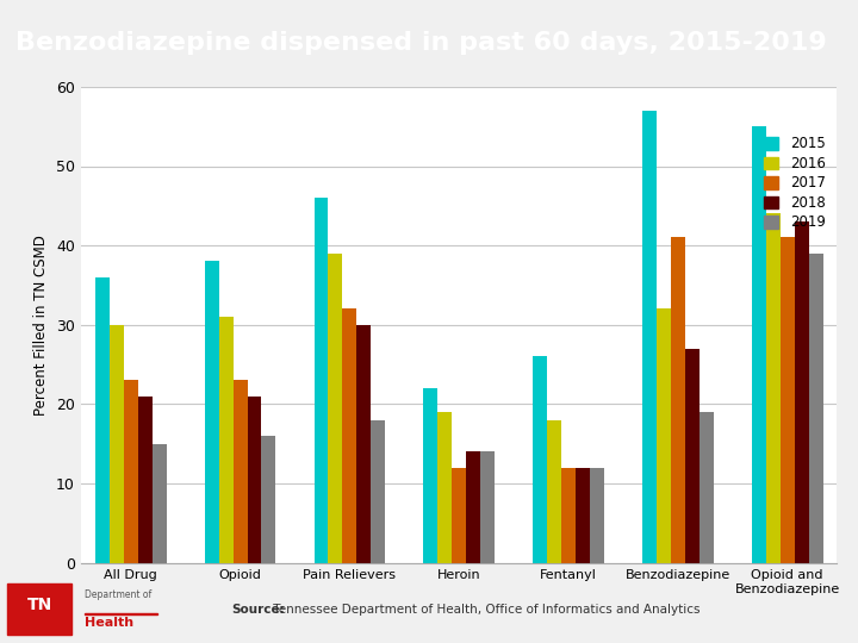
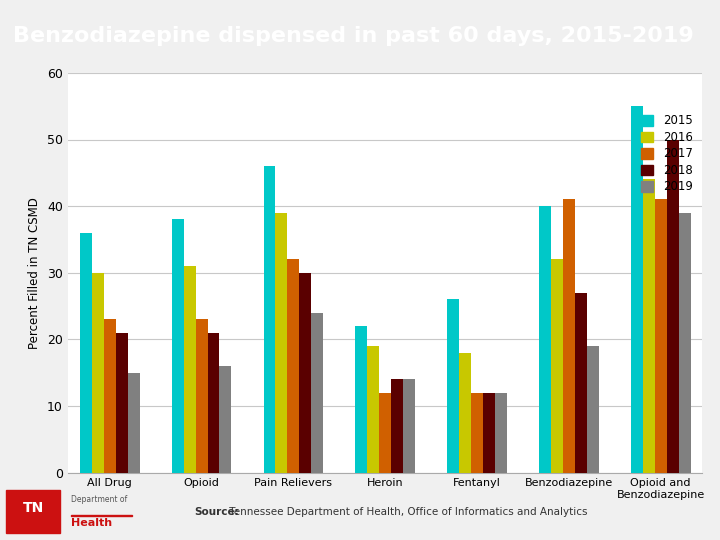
2019/Pain Relievers: 18 -> 24
2015/Benzodiazepine: 57 -> 40
2018/Opioid and Benzodiazepine: 43 -> 50
